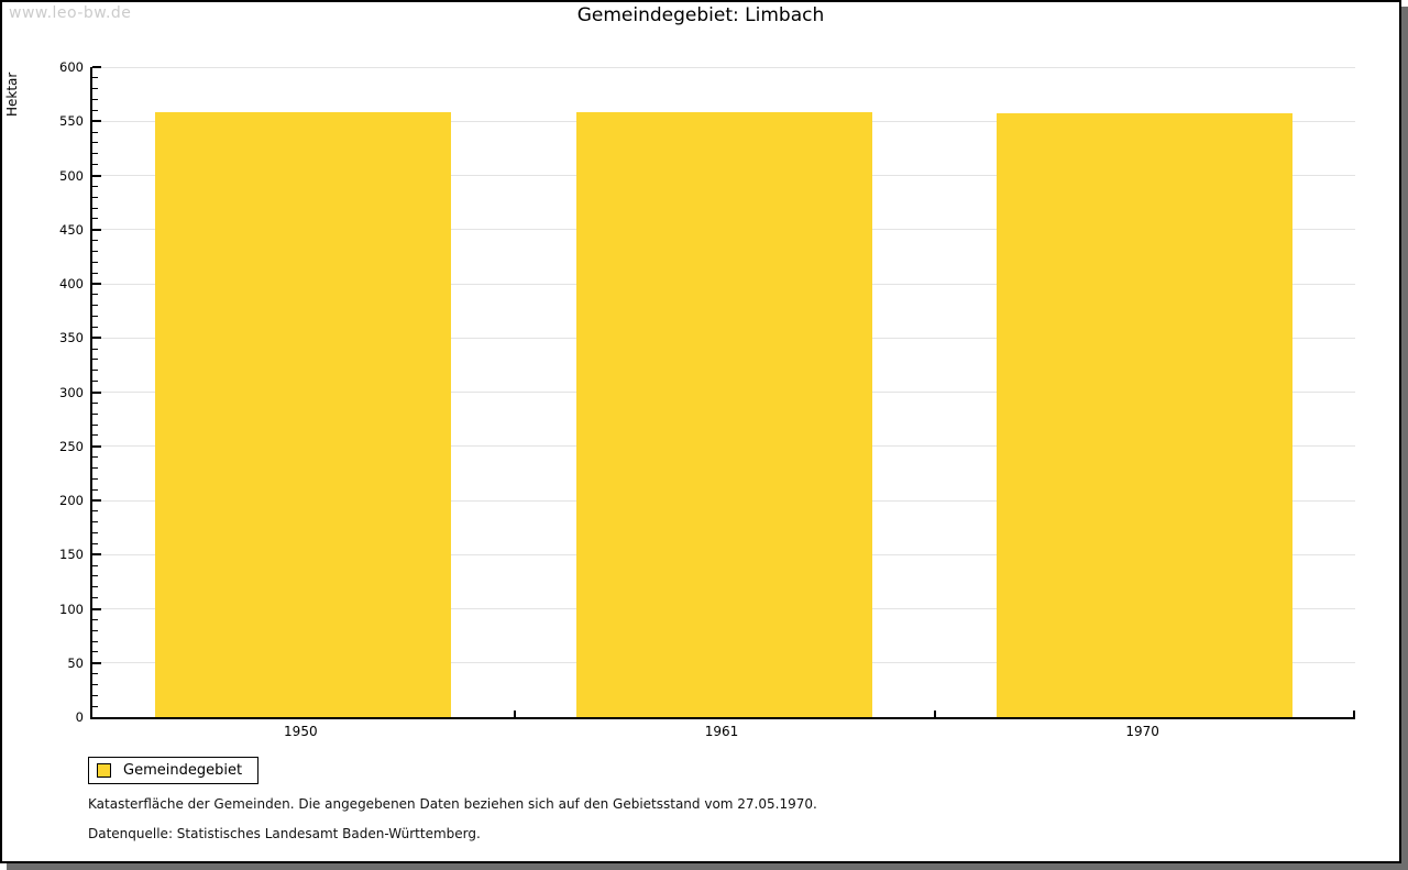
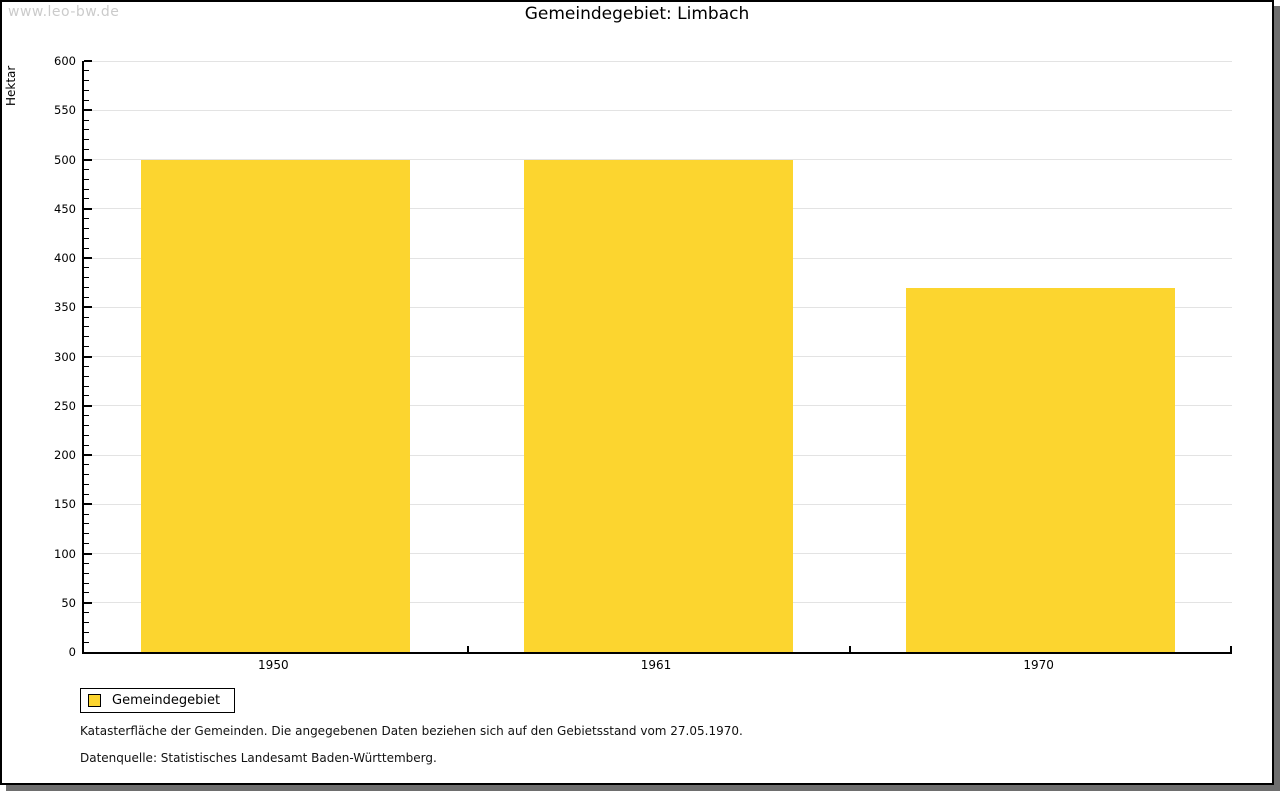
1950: 560 -> 500
1961: 560 -> 500
1970: 560 -> 370
